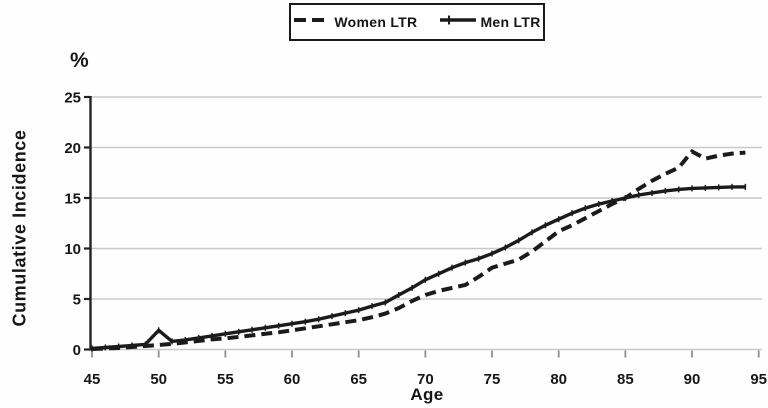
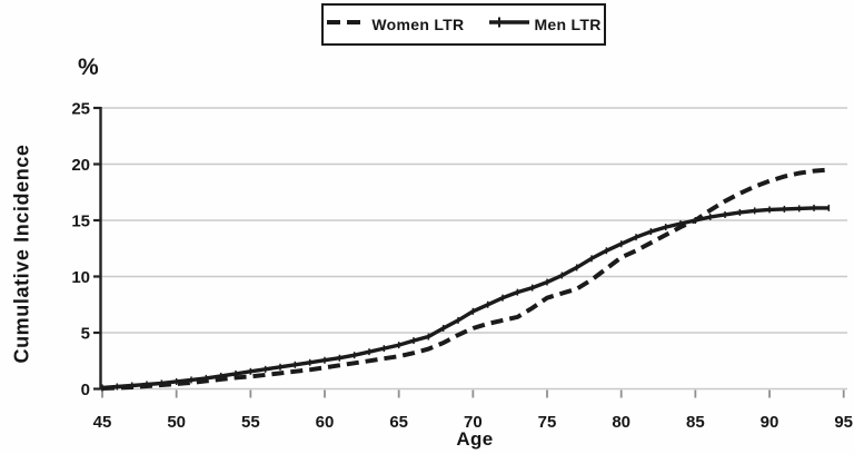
Men LTR/50: 1.9 -> 0.7
Women LTR/90: 19.6 -> 18.5
